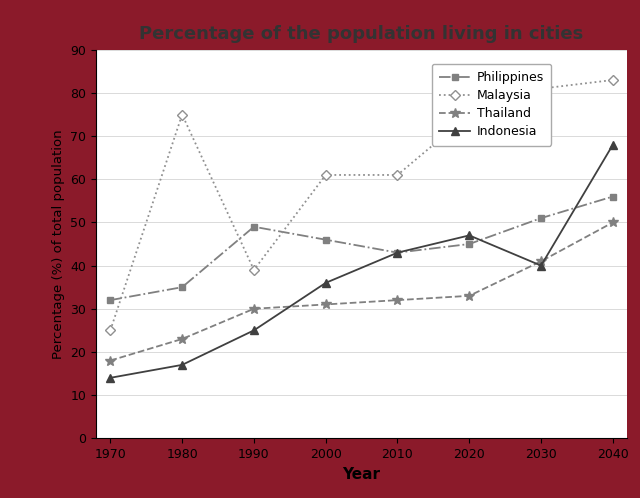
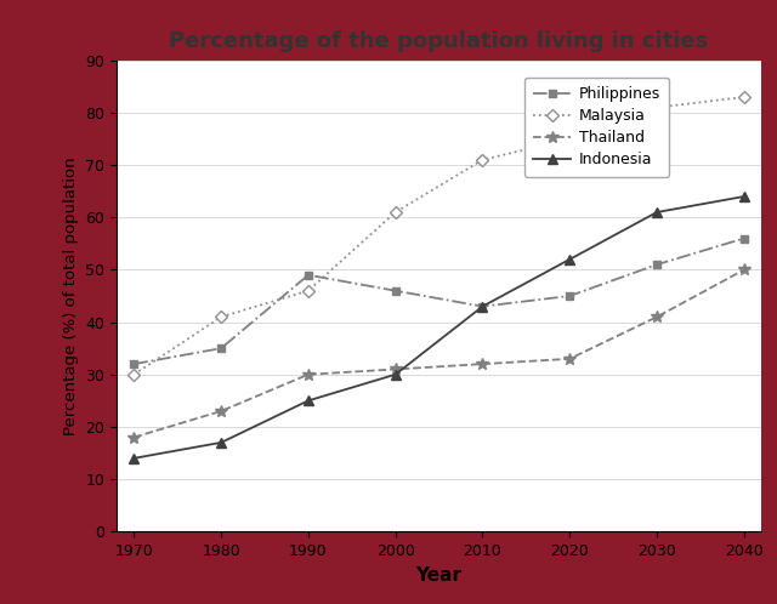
Malaysia/1970: 25 -> 30
Malaysia/1980: 75 -> 41
Malaysia/1990: 39 -> 46
Indonesia/2000: 36 -> 30
Malaysia/2010: 61 -> 71
Indonesia/2020: 47 -> 52
Indonesia/2030: 40 -> 61
Indonesia/2040: 68 -> 64
